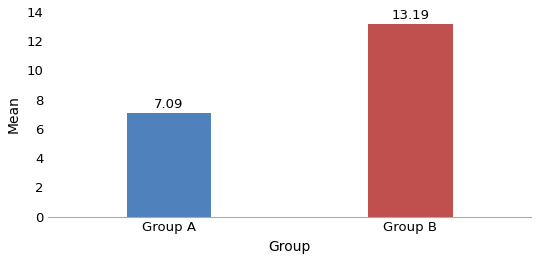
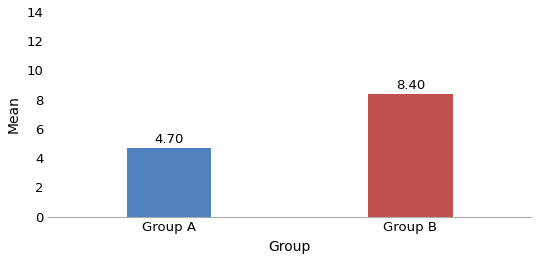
Group A: 7.09 -> 4.70
Group B: 13.19 -> 8.40
